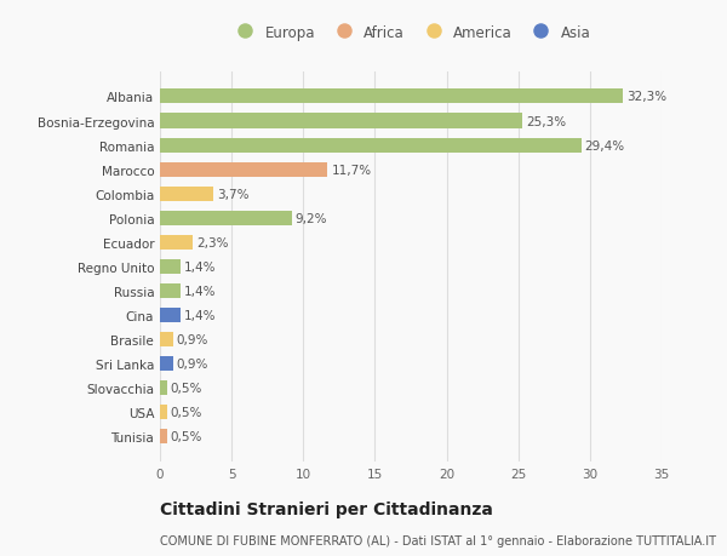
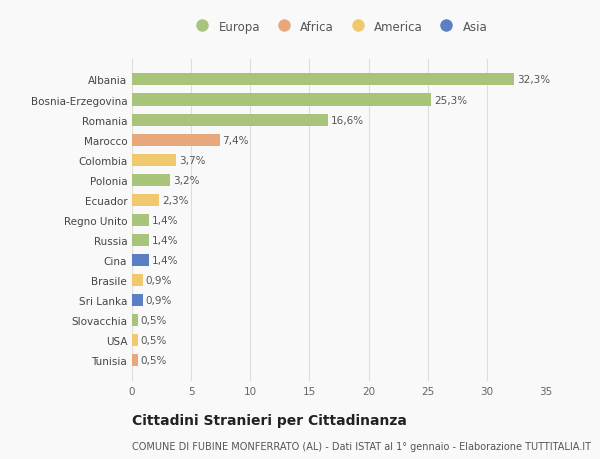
Romania: 29,4% -> 16,6%
Marocco: 11,7% -> 7,4%
Polonia: 9,2% -> 3,2%
